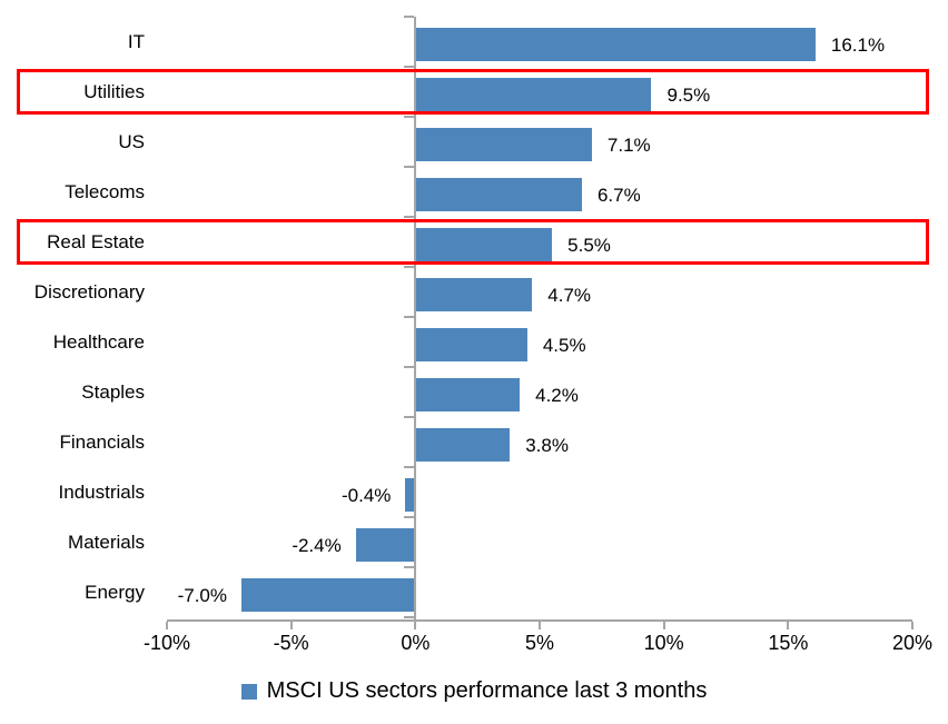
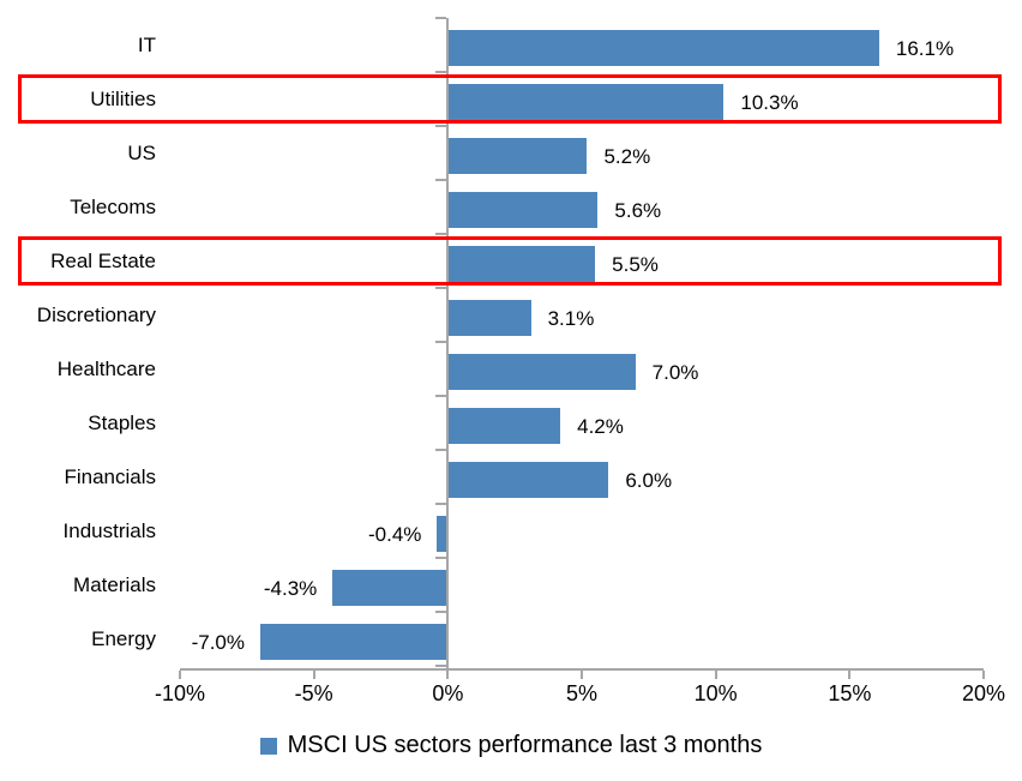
Utilities: 9.5% -> 10.3%
US: 7.1% -> 5.2%
Telecoms: 6.7% -> 5.6%
Discretionary: 4.7% -> 3.1%
Healthcare: 4.5% -> 7.0%
Financials: 3.8% -> 6.0%
Materials: -2.4% -> -4.3%
